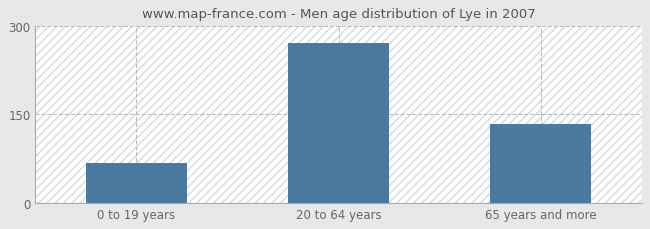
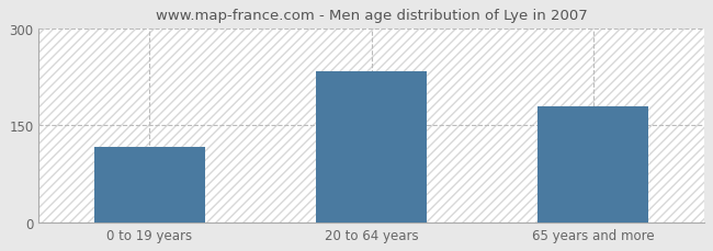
0 to 19 years: 68 -> 116
20 to 64 years: 270 -> 234
65 years and more: 133 -> 180
